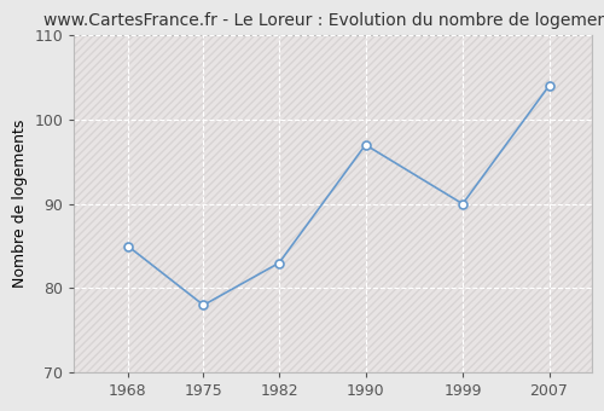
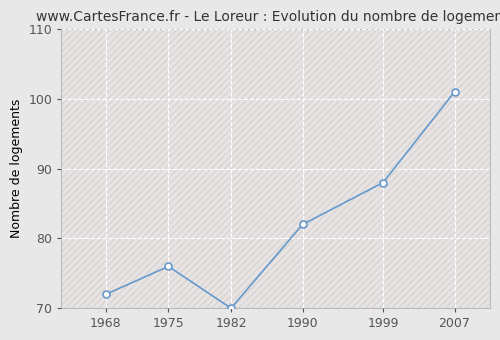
1968: 85 -> 72
1975: 78 -> 76
1982: 83 -> 70
1990: 97 -> 82
1999: 90 -> 88
2007: 104 -> 101
